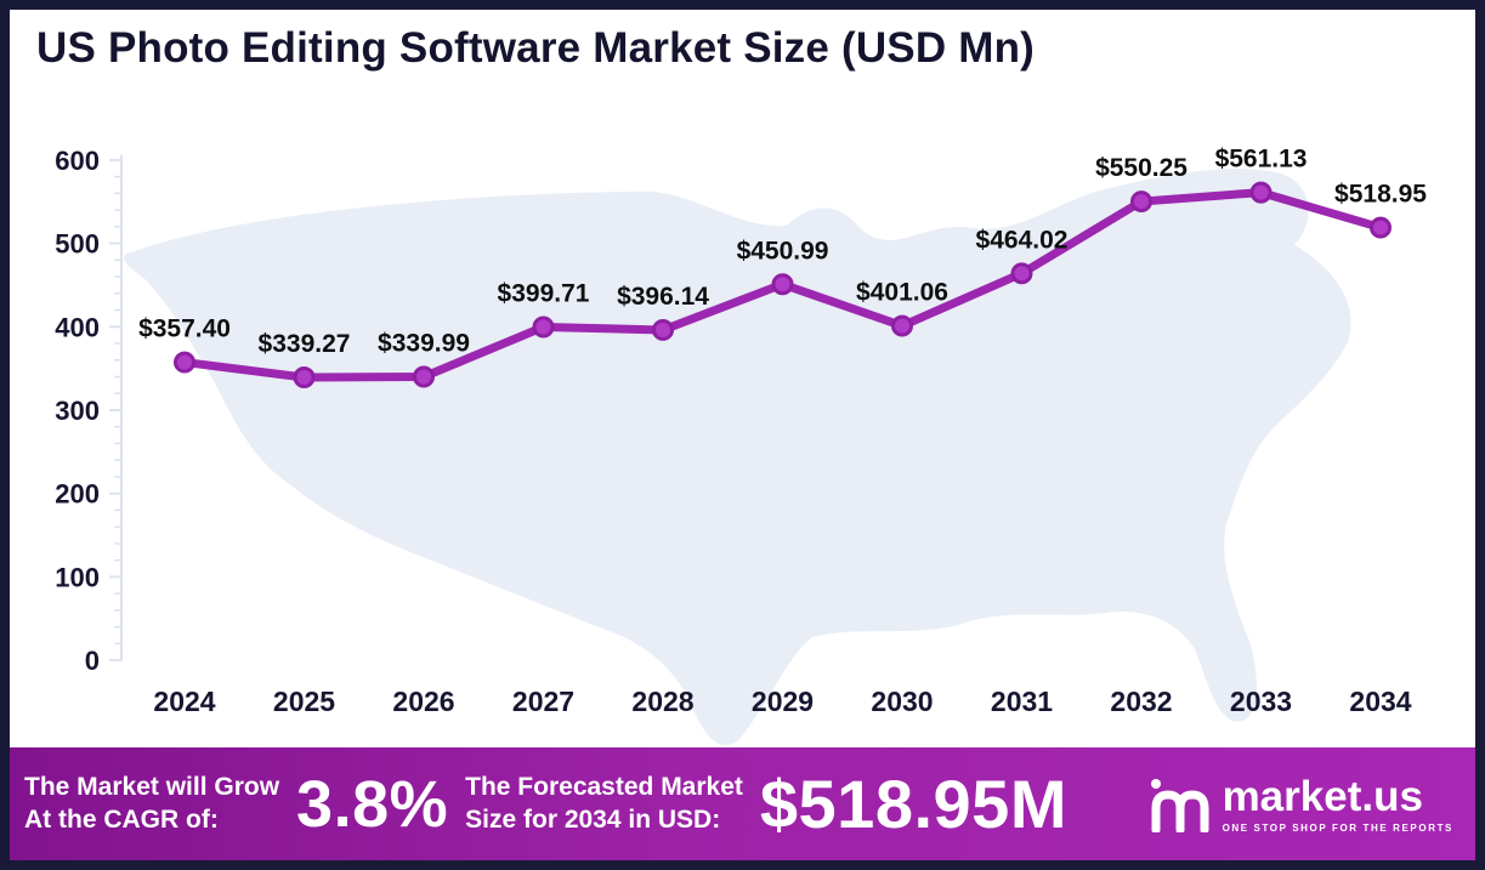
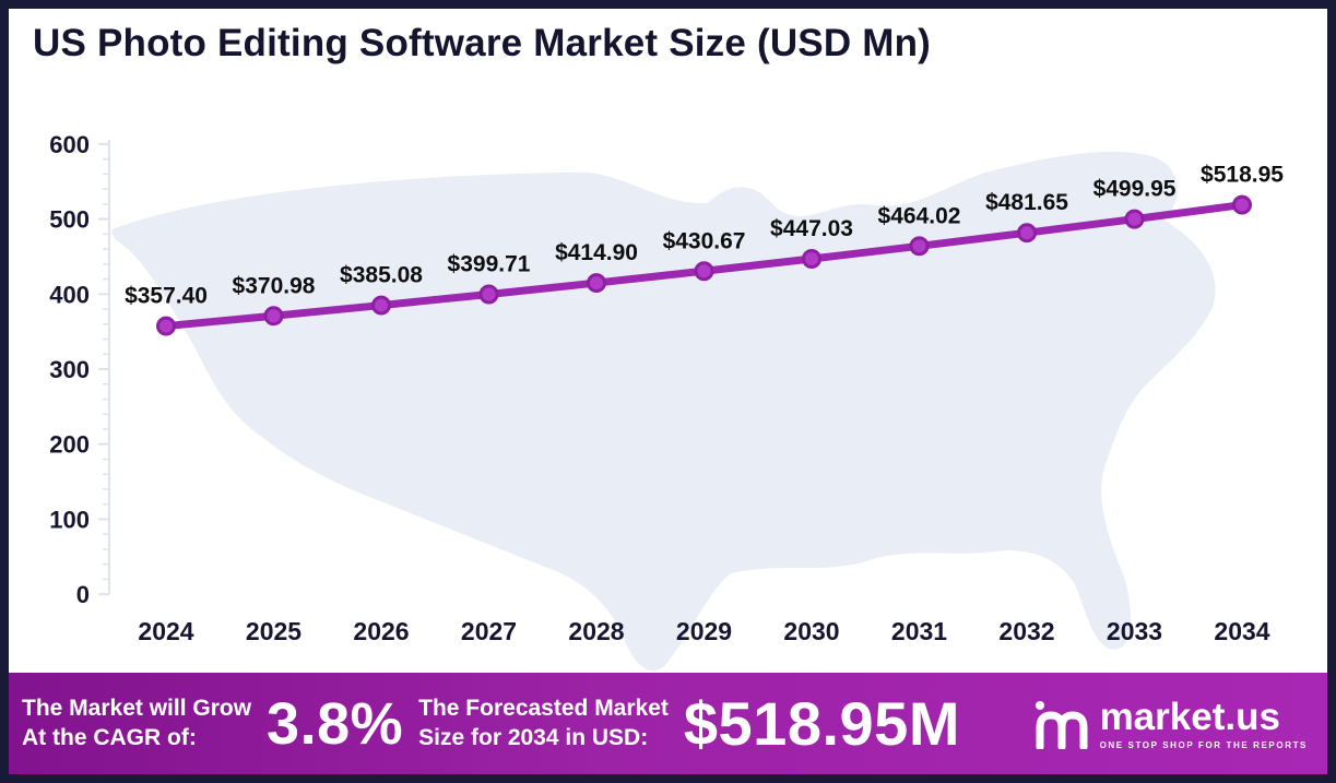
2025: $339.27 -> $370.98
2026: $339.99 -> $385.08
2028: $396.14 -> $414.90
2029: $450.99 -> $430.67
2030: $401.06 -> $447.03
2032: $550.25 -> $481.65
2033: $561.13 -> $499.95
